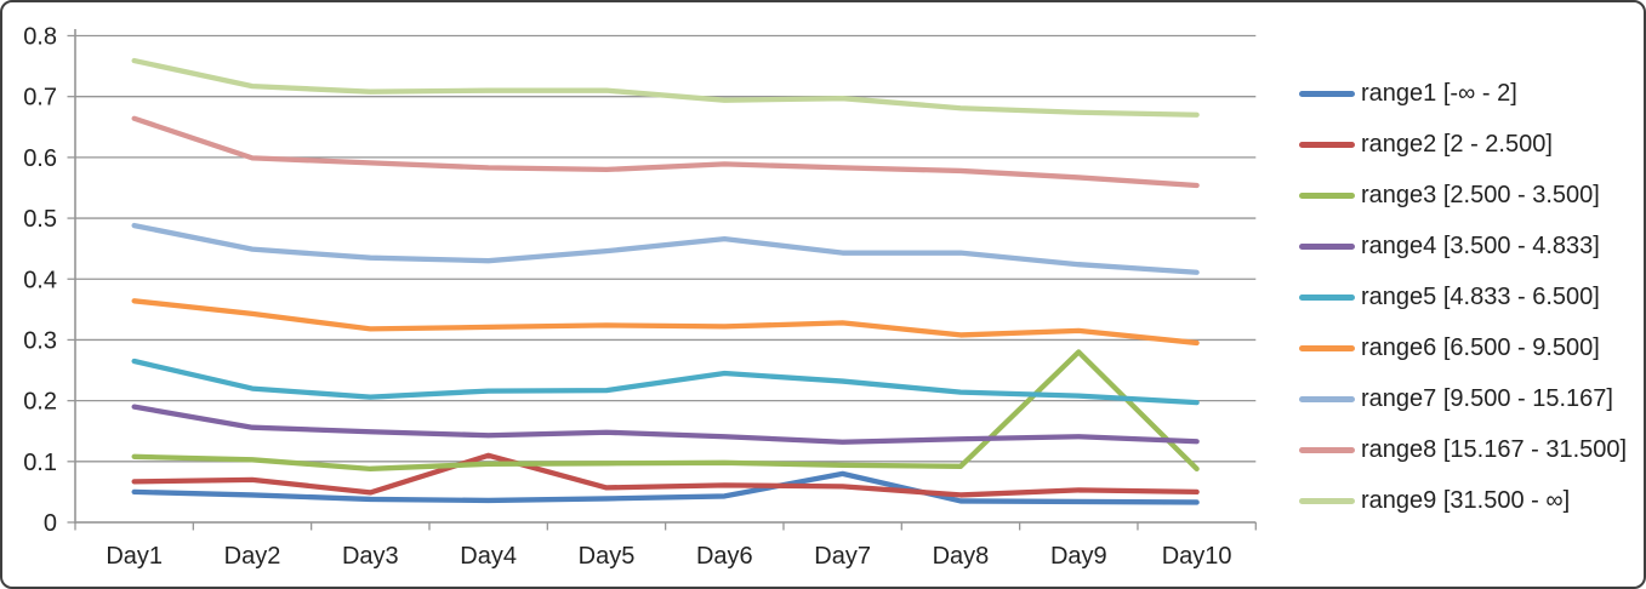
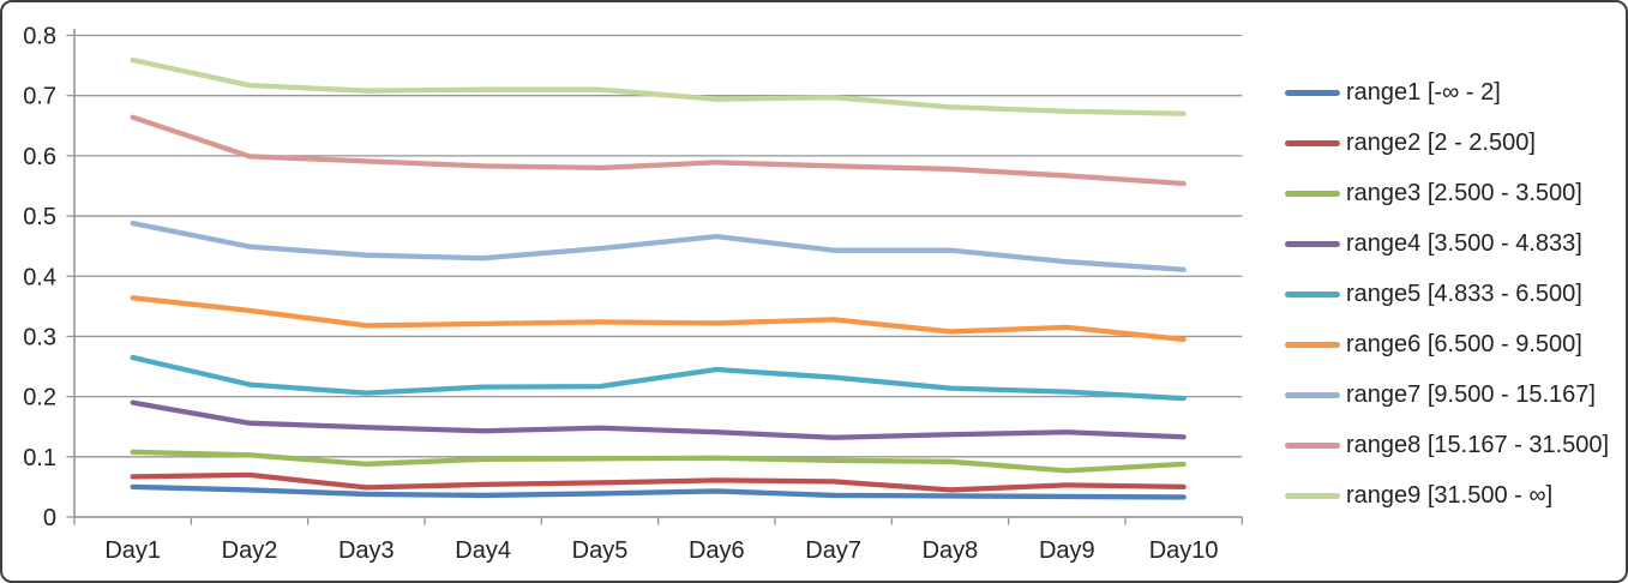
range2 [2 - 2.500]/Day4: 0.11 -> 0.05
range1 [-∞ - 2]/Day7: 0.08 -> 0.04
range3 [2.500 - 3.500]/Day9: 0.28 -> 0.08
